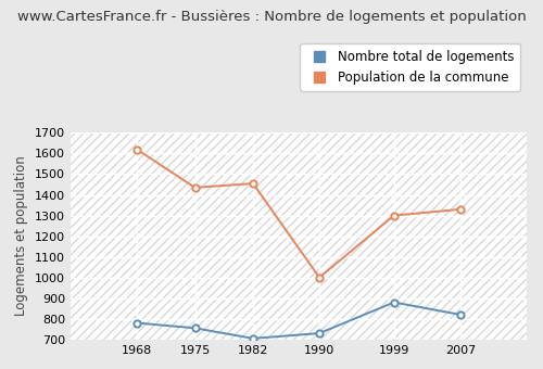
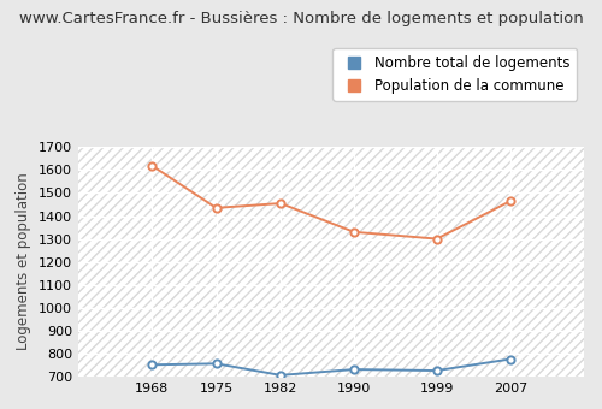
Nombre total de logements/1968: 780 -> 750
Population de la commune/1990: 1000 -> 1330
Nombre total de logements/1999: 880 -> 720
Nombre total de logements/2007: 820 -> 780
Population de la commune/2007: 1330 -> 1460
